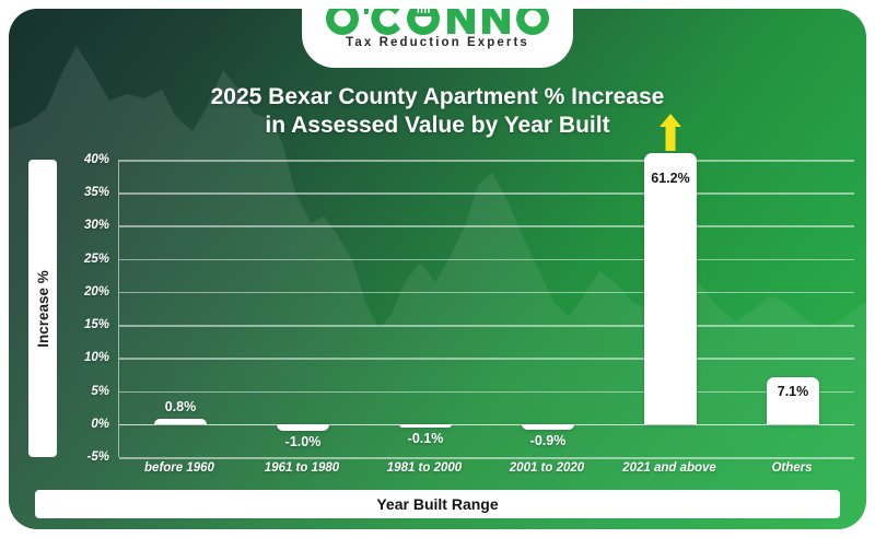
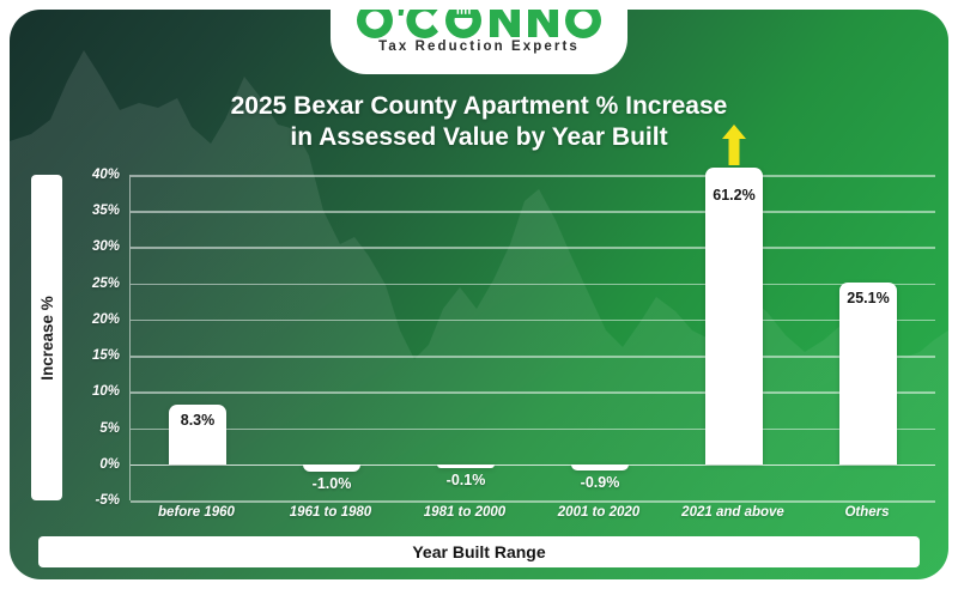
before 1960: 0.8% -> 8.3%
Others: 7.1% -> 25.1%
